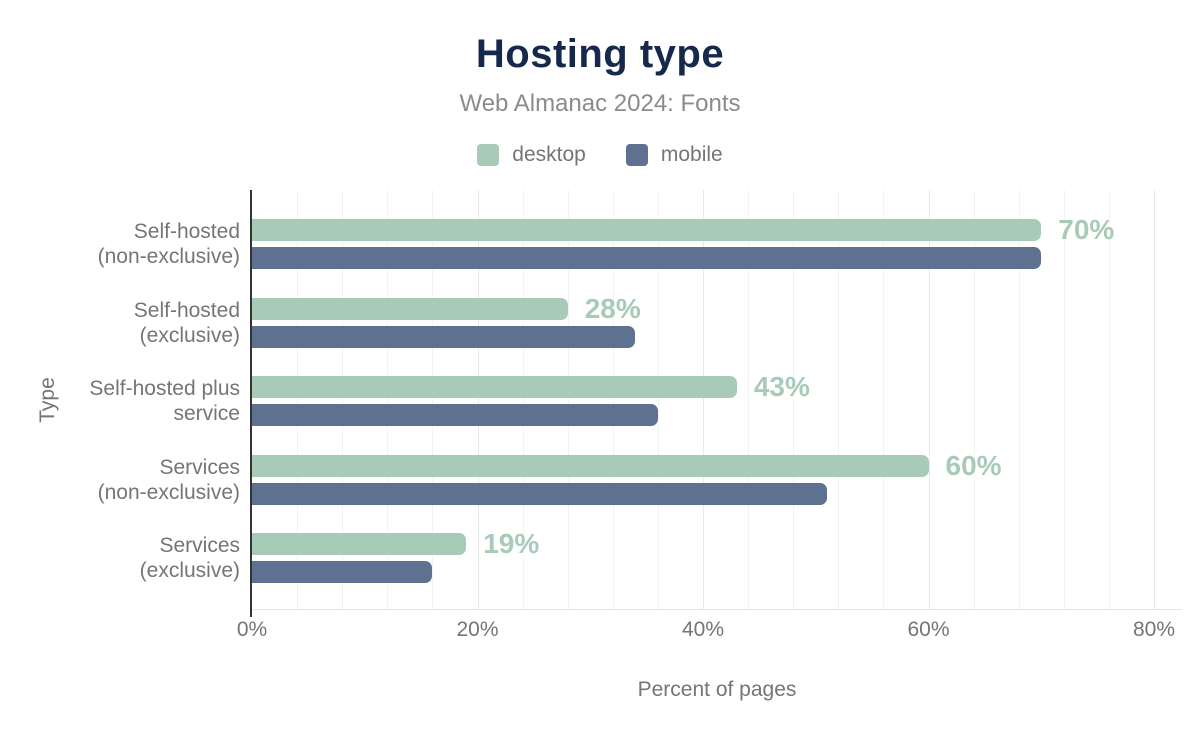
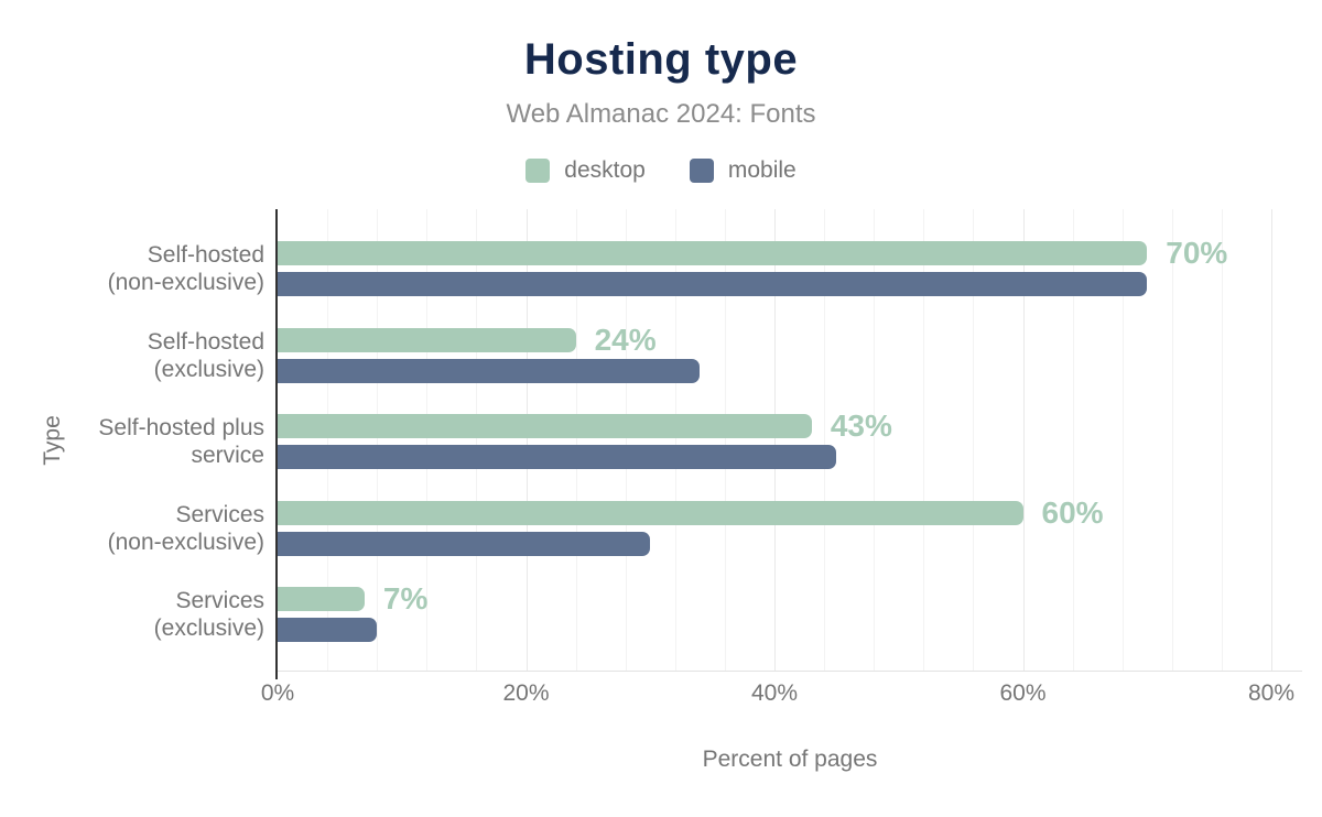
desktop/Self-hosted (exclusive): 28% -> 24%
mobile/Self-hosted plus service: 36% -> 45%
mobile/Services (non-exclusive): 51% -> 30%
desktop/Services (exclusive): 19% -> 7%
mobile/Services (exclusive): 16% -> 8%
